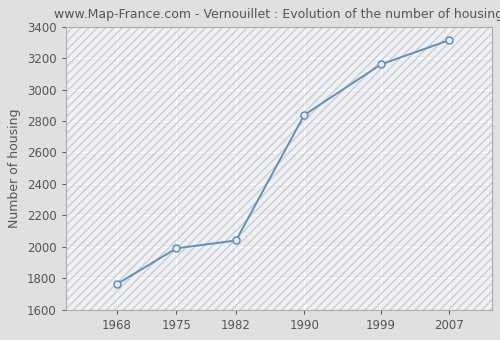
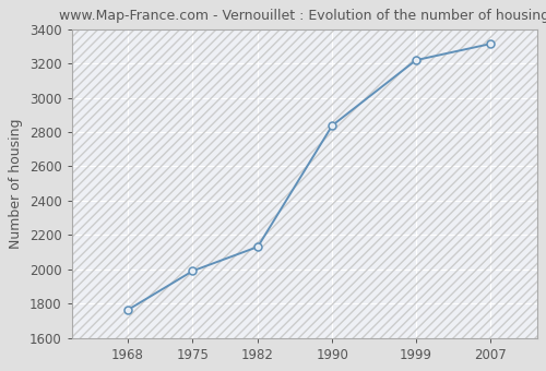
1982: 2040 -> 2130
1999: 3160 -> 3220
